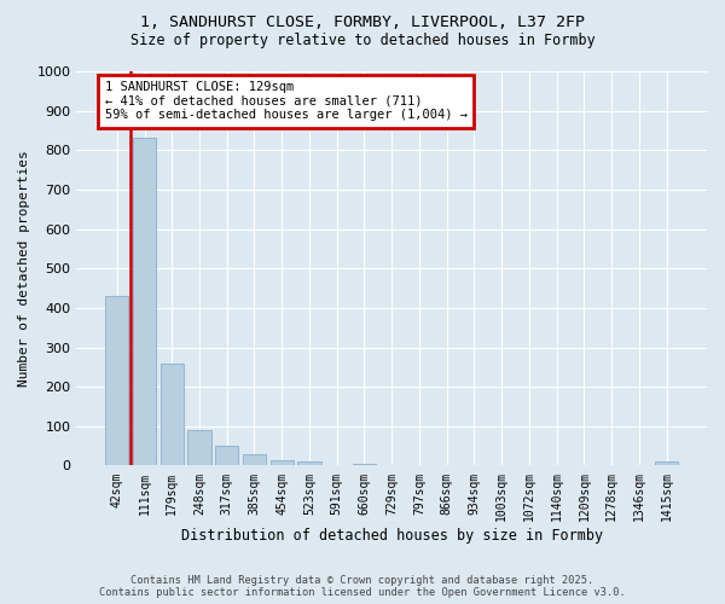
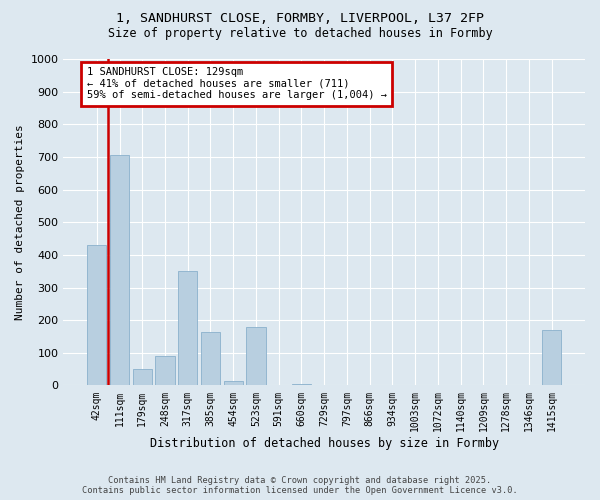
111sqm: 830 -> 705
179sqm: 260 -> 50
317sqm: 50 -> 350
385sqm: 30 -> 165
523sqm: 10 -> 180
1415sqm: 10 -> 170
